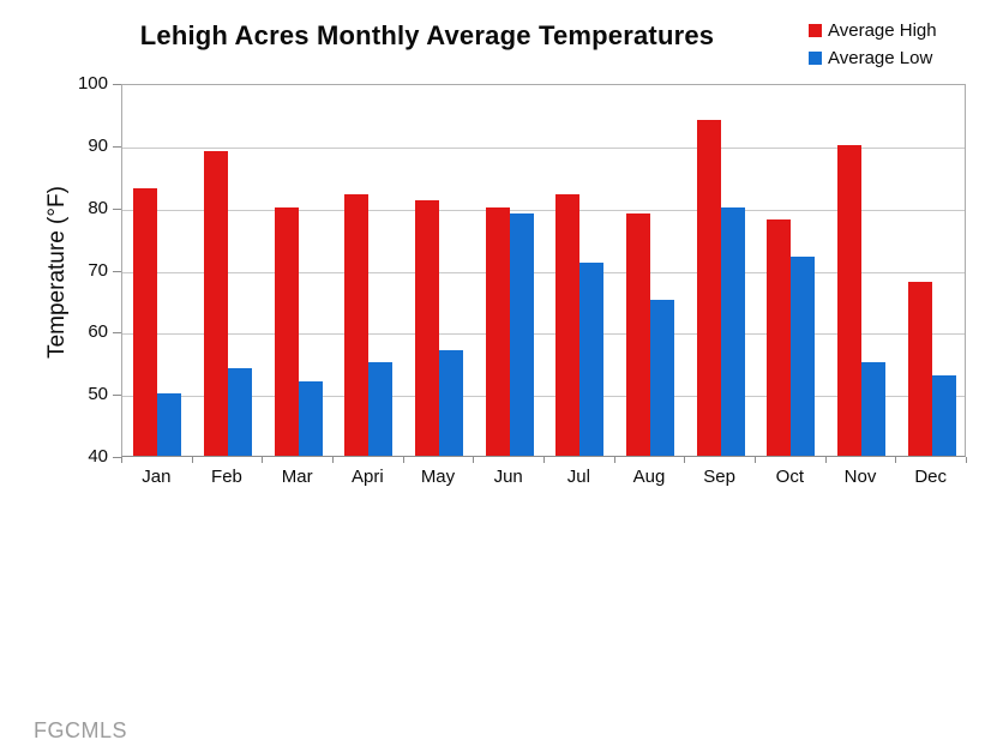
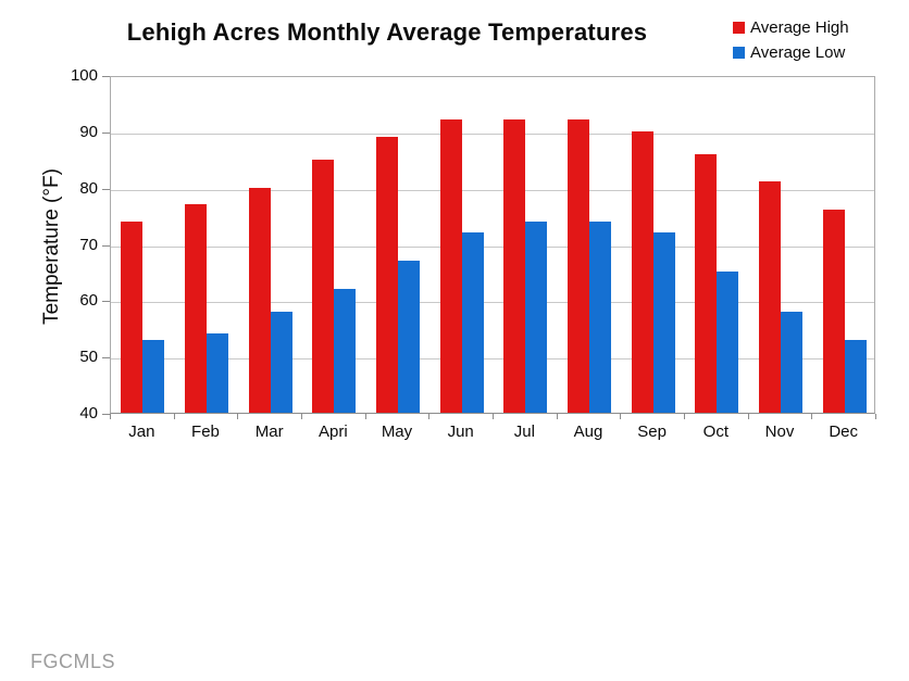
Average High/Jan: 83 -> 74
Average Low/Jan: 50 -> 53
Average High/Feb: 89 -> 77
Average Low/Mar: 52 -> 58
Average High/Apri: 82 -> 85
Average Low/Apri: 55 -> 62
Average High/May: 81 -> 89
Average Low/May: 57 -> 67
Average High/Jun: 80 -> 92
Average Low/Jun: 79 -> 72
Average High/Jul: 82 -> 92
Average Low/Jul: 71 -> 74
Average High/Aug: 79 -> 92
Average Low/Aug: 65 -> 74
Average High/Sep: 94 -> 90
Average Low/Sep: 80 -> 72
Average High/Oct: 78 -> 86
Average Low/Oct: 72 -> 65
Average High/Nov: 90 -> 81
Average Low/Nov: 55 -> 58
Average High/Dec: 68 -> 76
